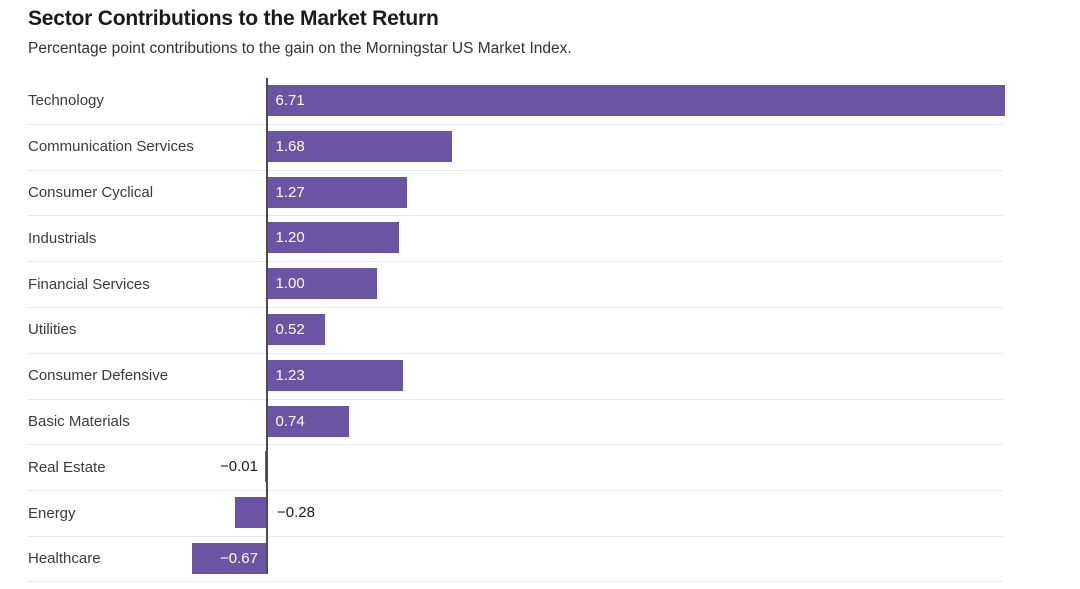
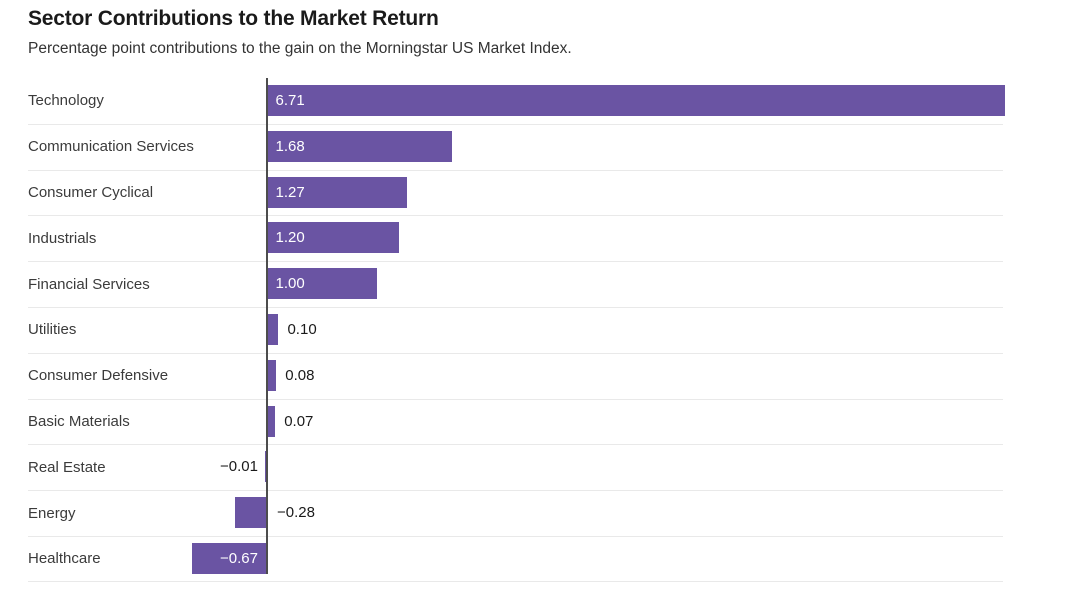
Utilities: 0.52 -> 0.10
Consumer Defensive: 1.23 -> 0.08
Basic Materials: 0.74 -> 0.07
